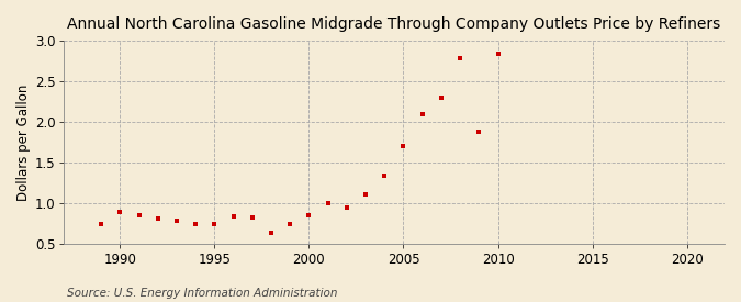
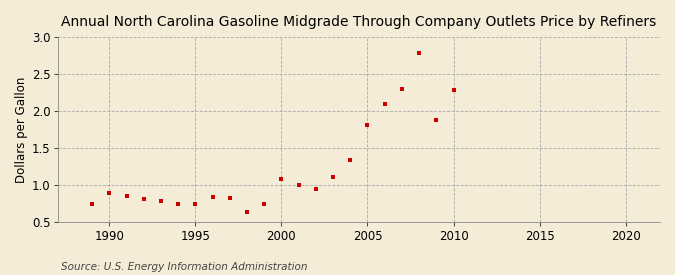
2000: 0.86 -> 1.08
2005: 1.70 -> 1.81
2010: 2.84 -> 2.28
